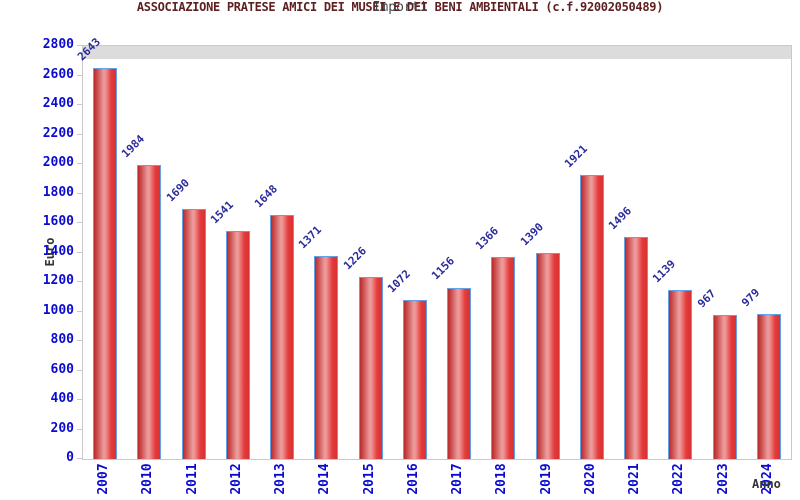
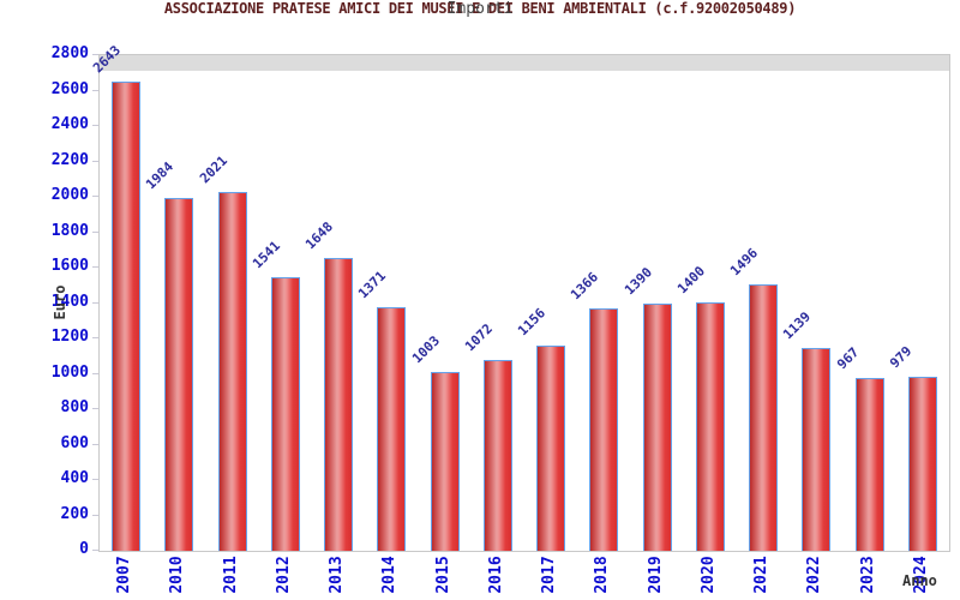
2011: 1690 -> 2021
2015: 1226 -> 1003
2020: 1921 -> 1400
